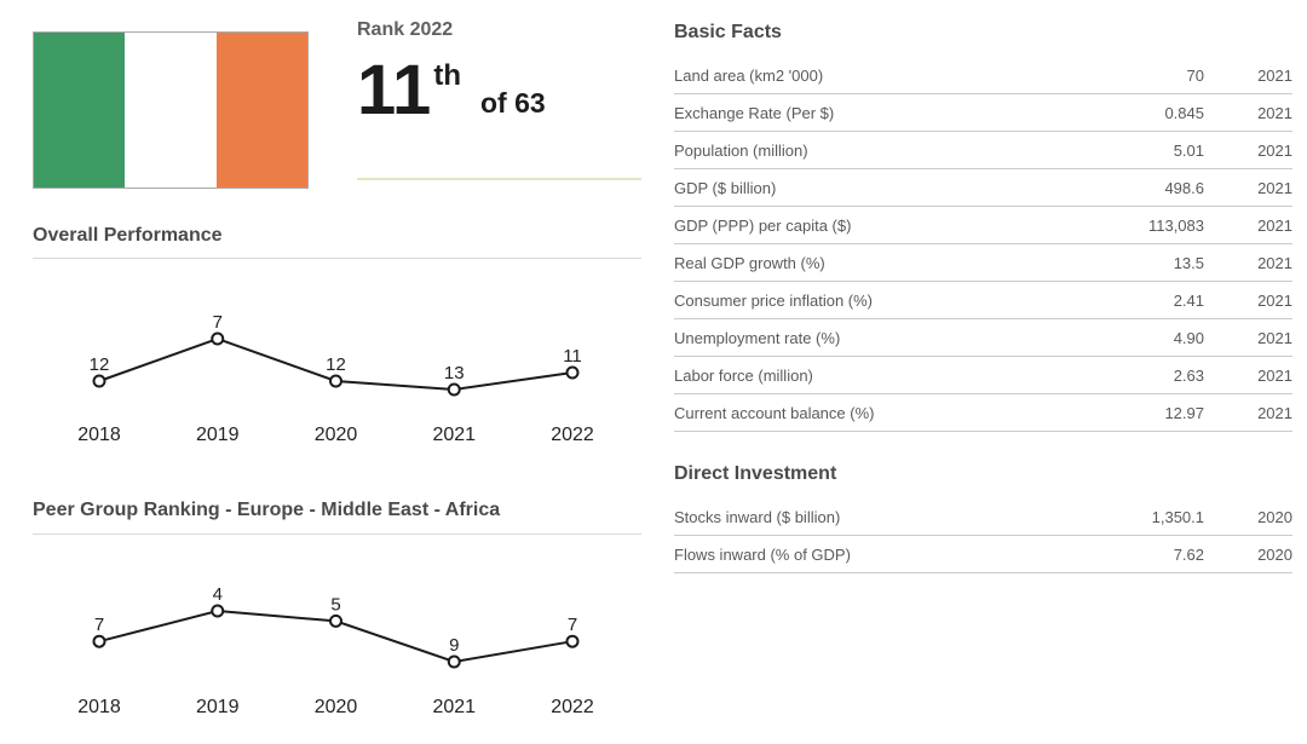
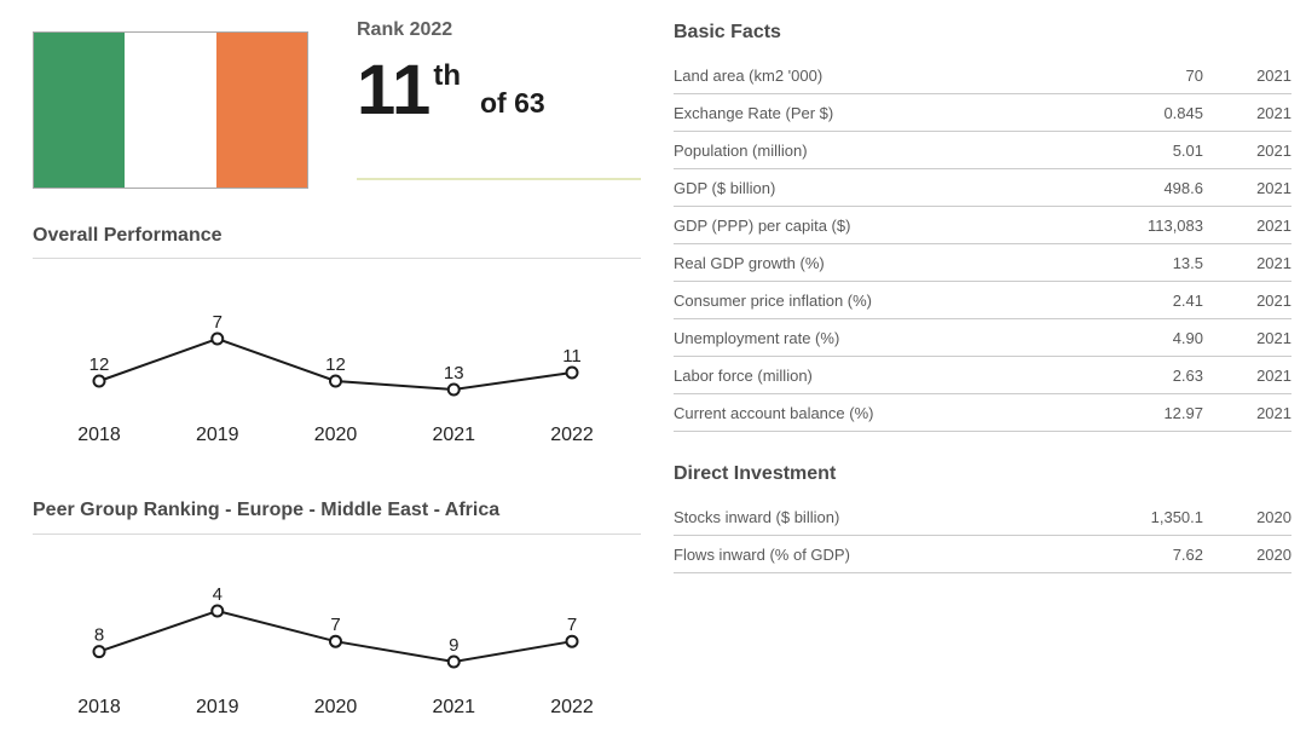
Peer Group Ranking - Europe - Middle East - Africa/2018: 7 -> 8
Peer Group Ranking - Europe - Middle East - Africa/2020: 5 -> 7
